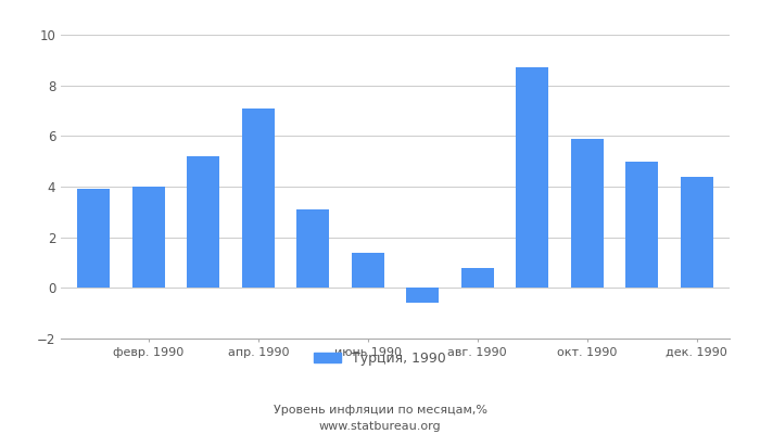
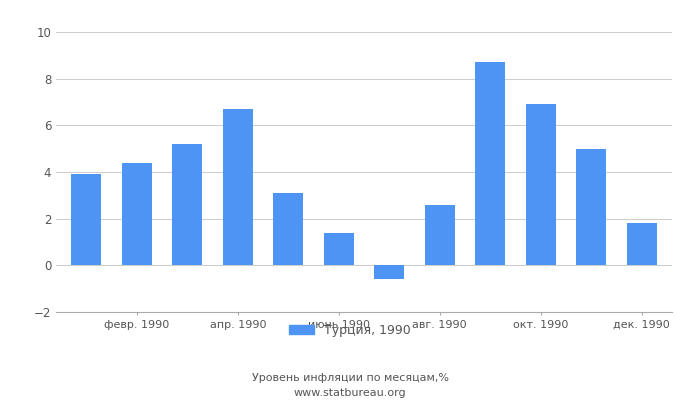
февр. 1990: 4.0 -> 4.4
апр. 1990: 7.1 -> 6.7
авг. 1990: 0.8 -> 2.6
окт. 1990: 5.9 -> 6.9
дек. 1990: 4.4 -> 1.8
